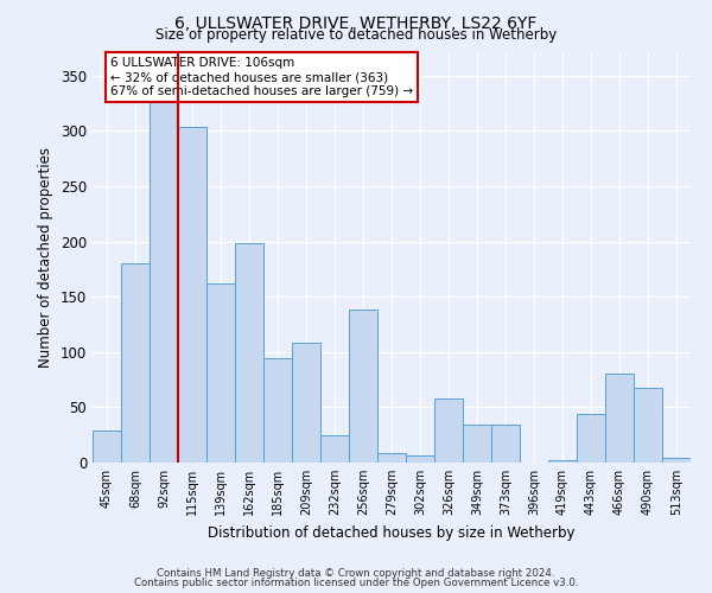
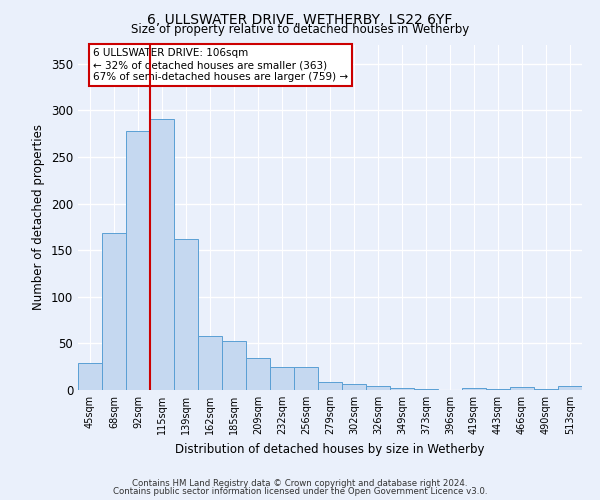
68sqm: 180 -> 168
92sqm: 328 -> 278
115sqm: 304 -> 291
162sqm: 198 -> 58
185sqm: 94 -> 53
209sqm: 108 -> 34
256sqm: 138 -> 25
326sqm: 58 -> 4
349sqm: 34 -> 2
373sqm: 34 -> 1
443sqm: 44 -> 1
466sqm: 80 -> 3
490sqm: 68 -> 1
